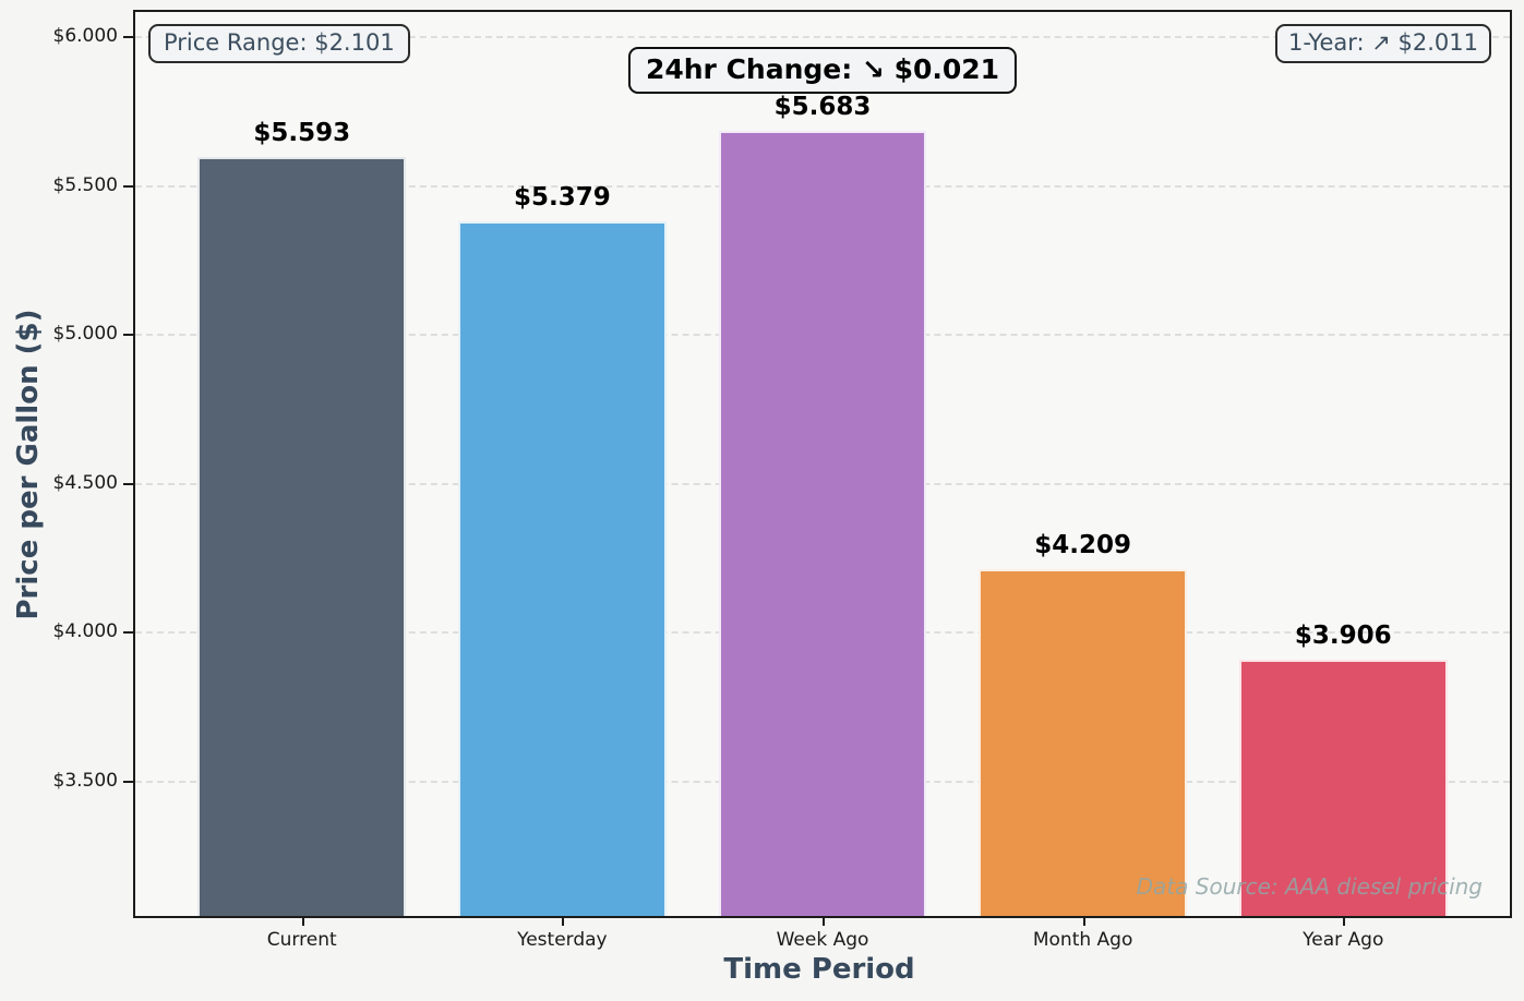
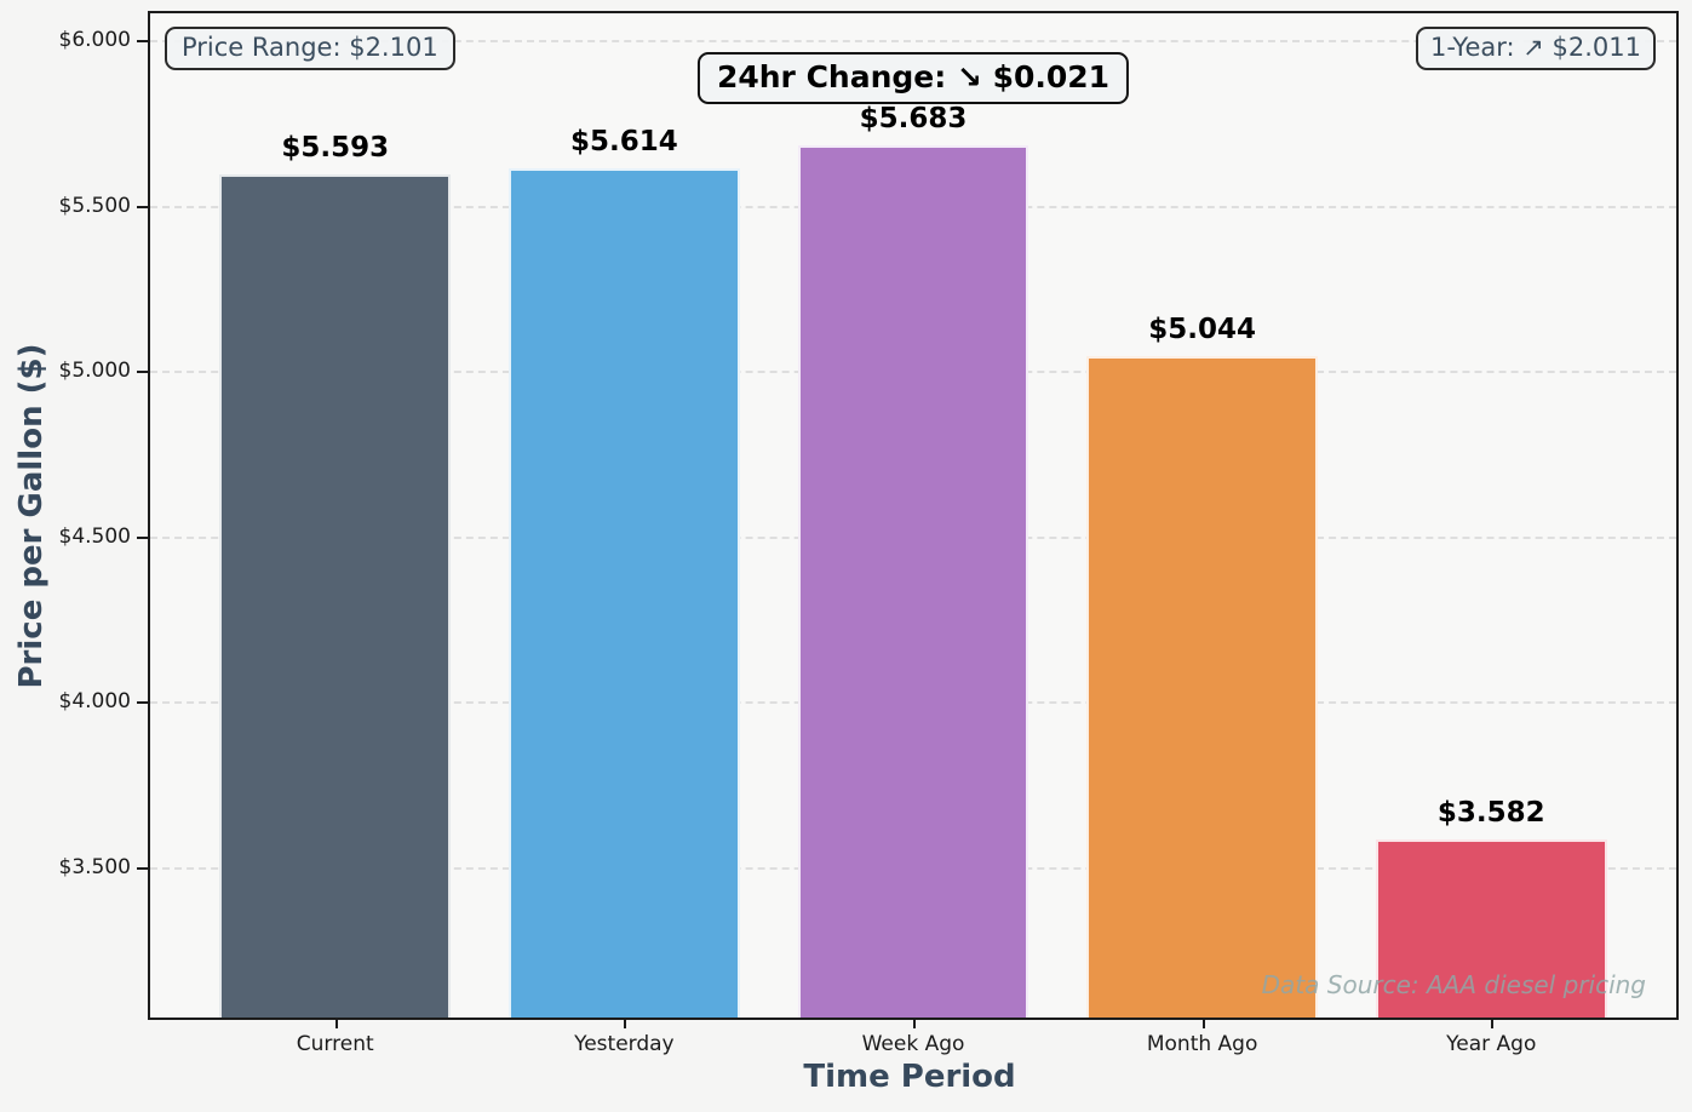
Yesterday: $5.379 -> $5.614
Month Ago: $4.209 -> $5.044
Year Ago: $3.906 -> $3.582
